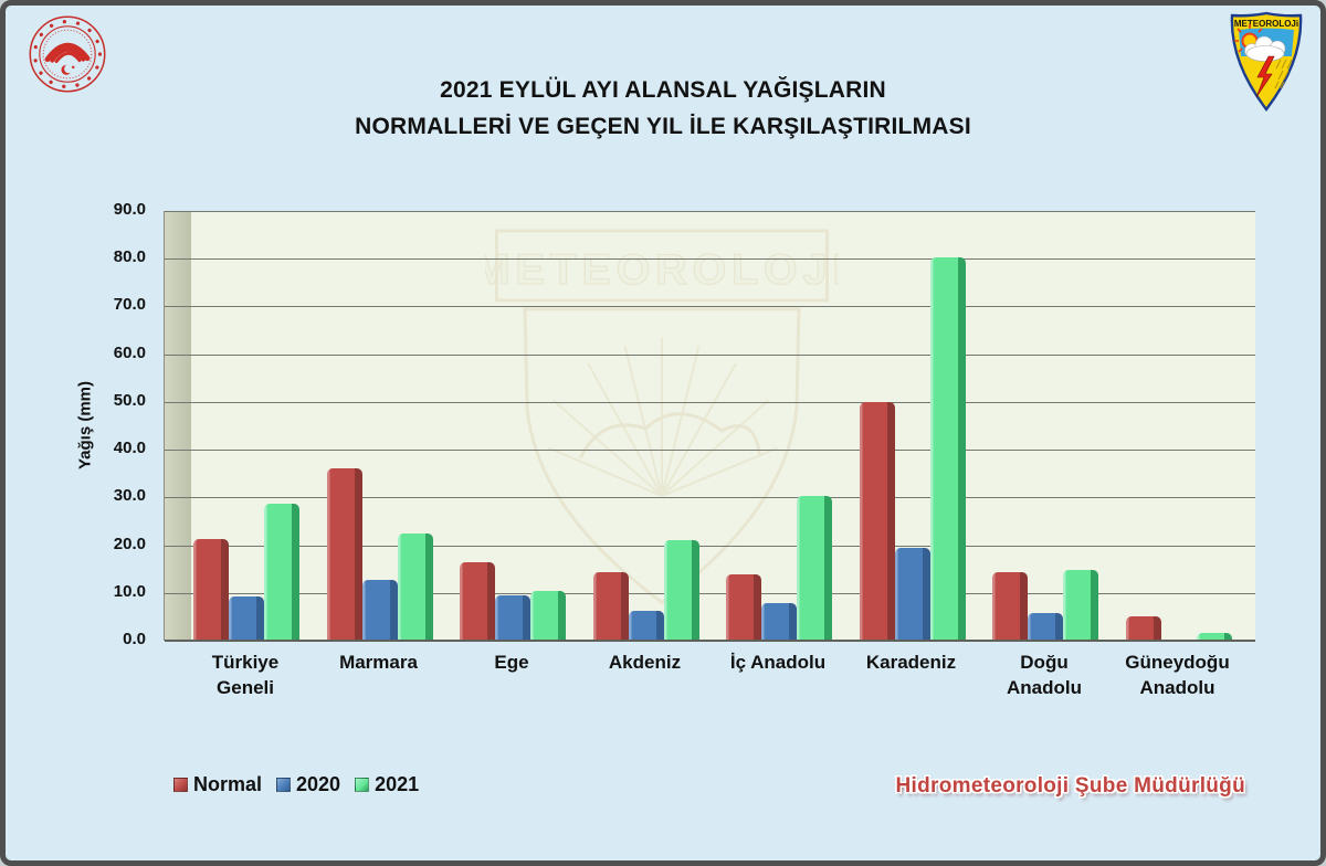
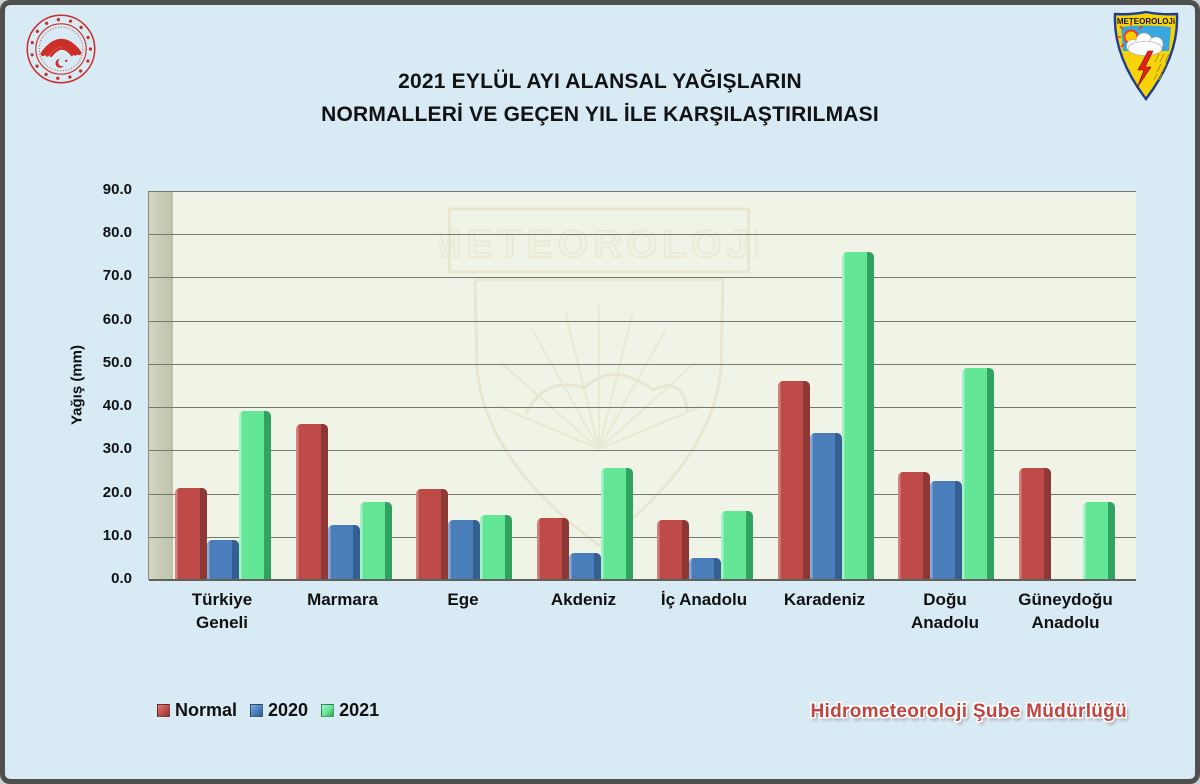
2021/Türkiye Geneli: 29 -> 39
2021/Marmara: 22 -> 18
Normal/Ege: 16 -> 21
2020/Ege: 9 -> 14
2021/Ege: 10 -> 15
2021/Akdeniz: 21 -> 26
2020/İç Anadolu: 8 -> 5
2021/İç Anadolu: 30 -> 16
Normal/Karadeniz: 50 -> 46
2020/Karadeniz: 20 -> 34
2021/Karadeniz: 80 -> 76
Normal/Doğu Anadolu: 14 -> 25
2020/Doğu Anadolu: 6 -> 23
2021/Doğu Anadolu: 15 -> 49
Normal/Güneydoğu Anadolu: 5 -> 26
2021/Güneydoğu Anadolu: 2 -> 18
